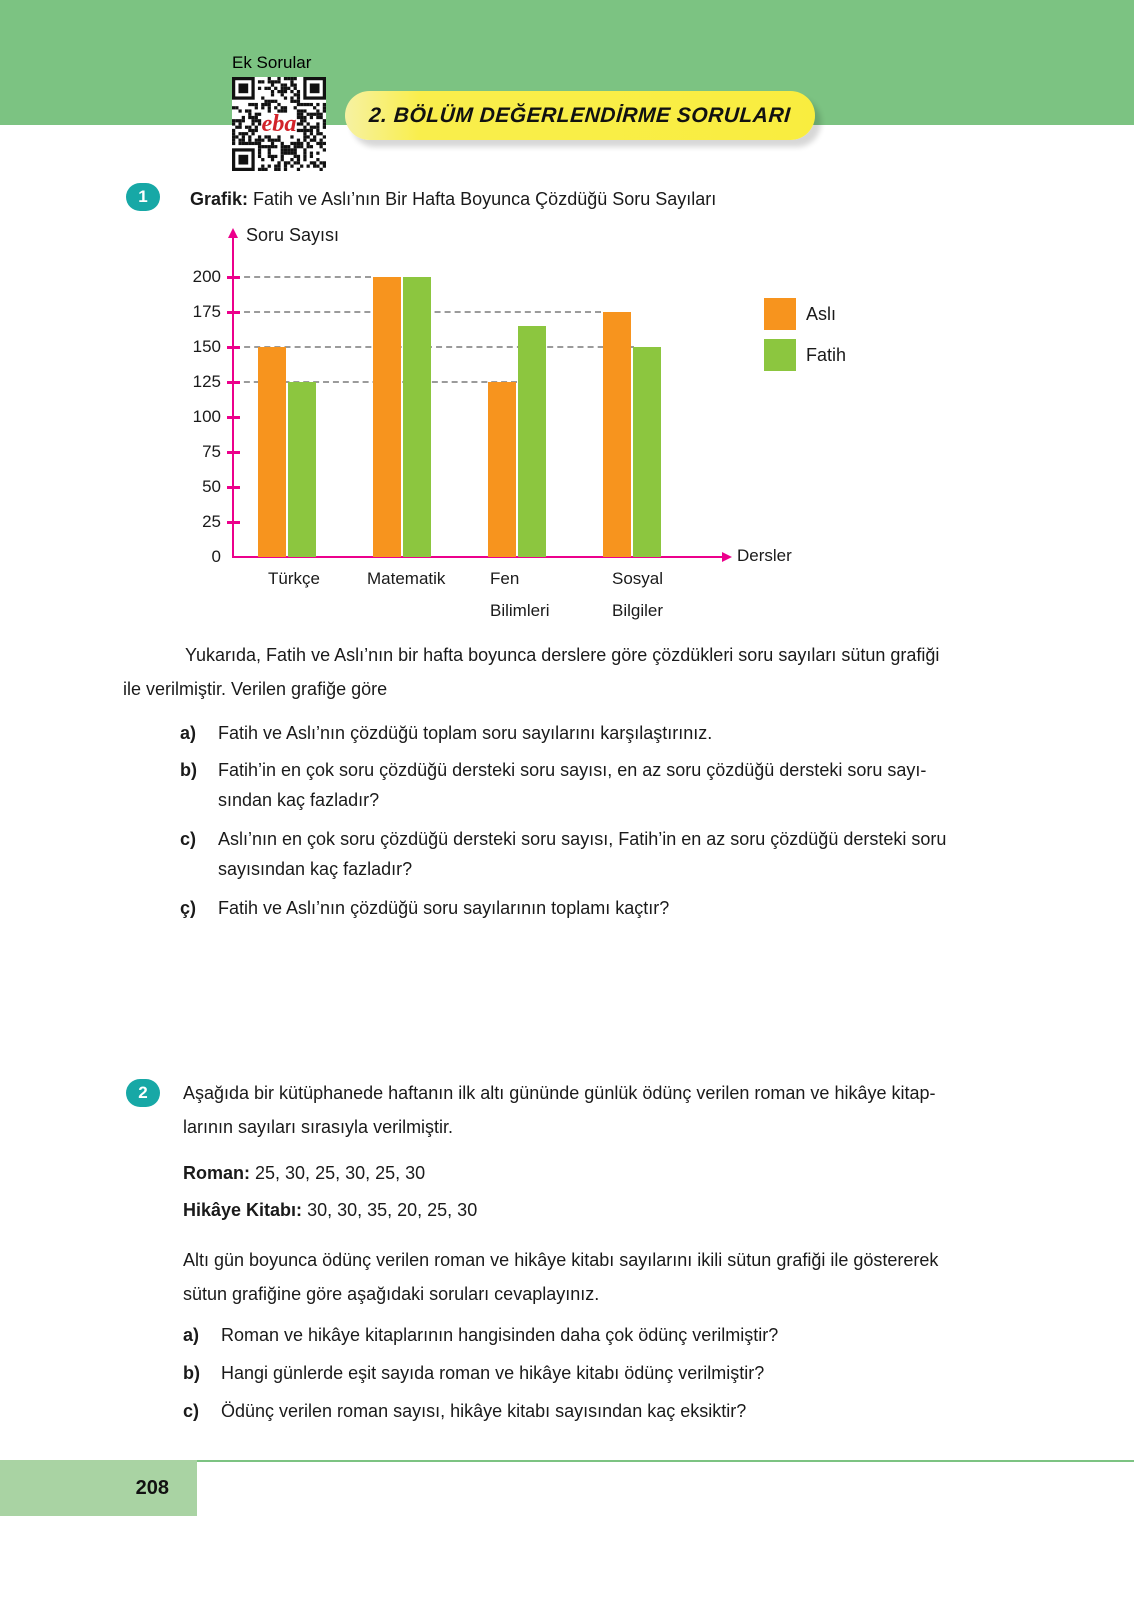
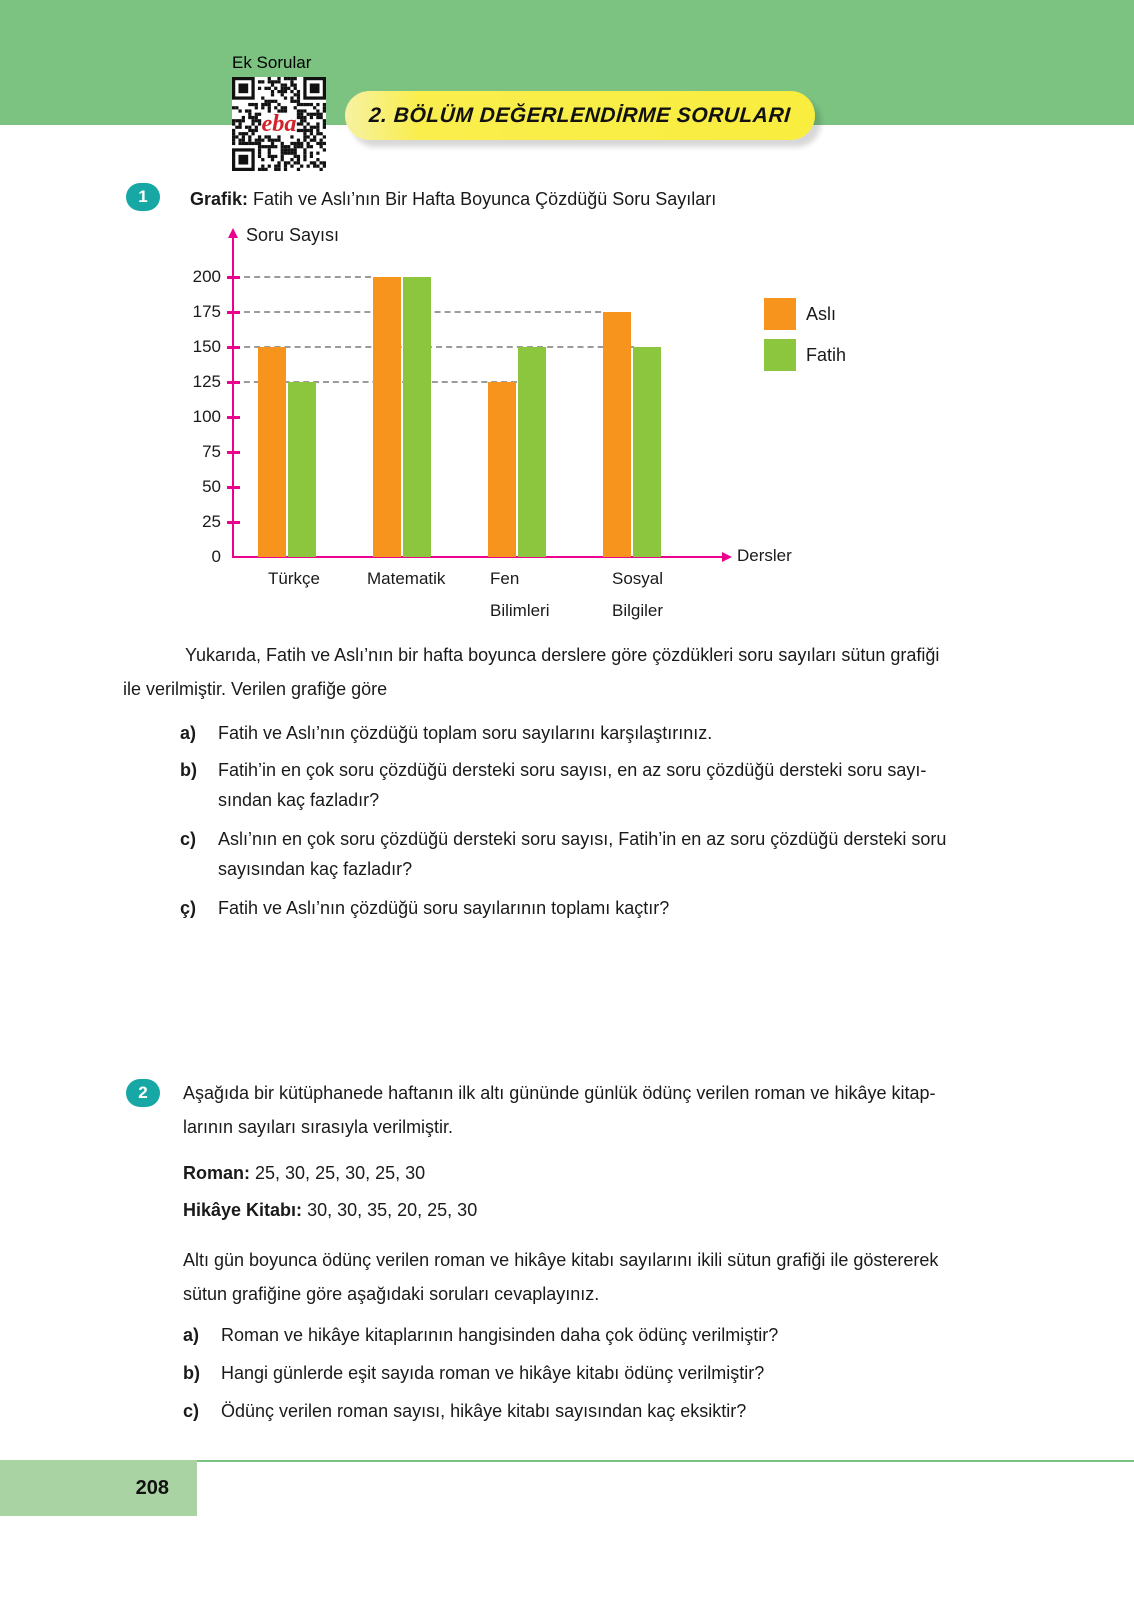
Fatih/Fen Bilimleri: 165 -> 150
